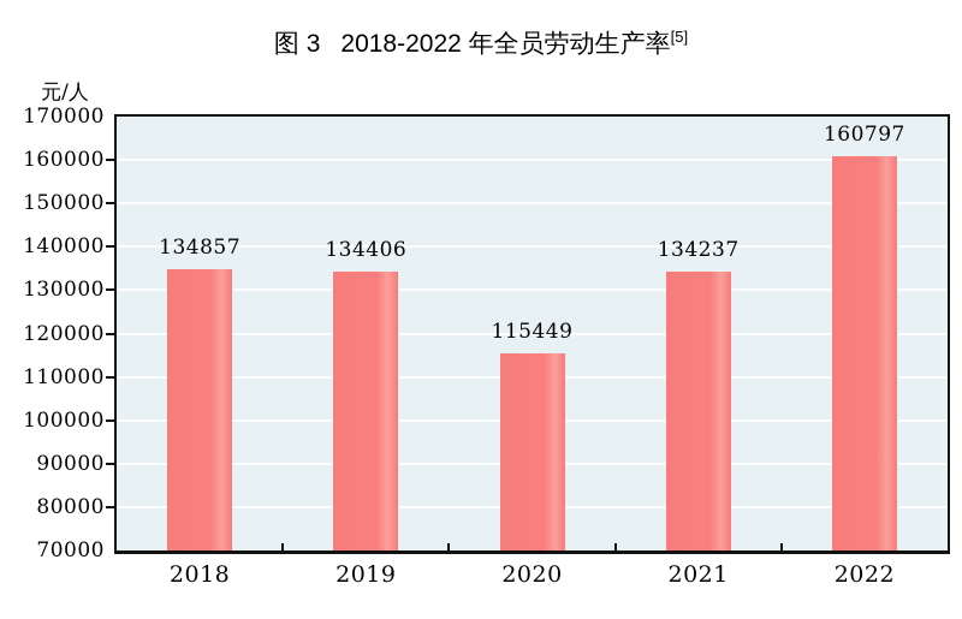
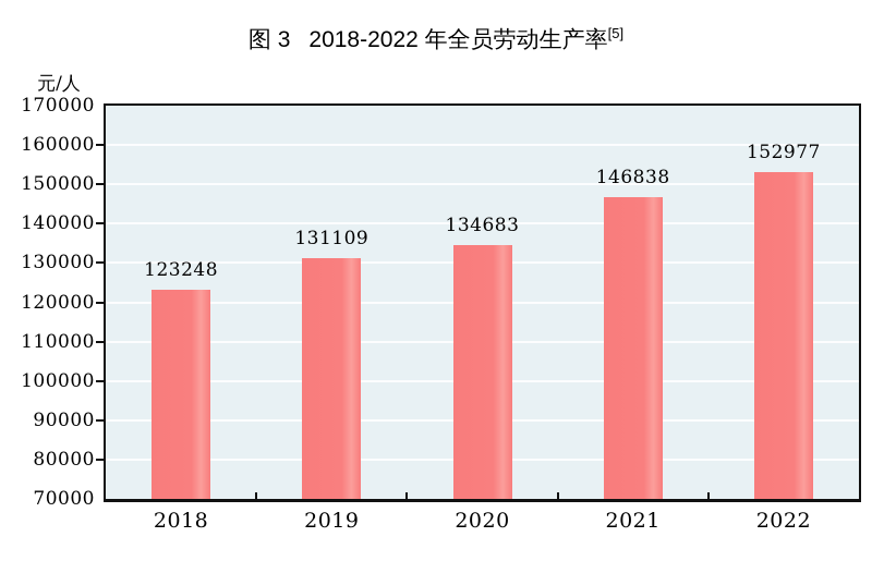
2018: 134857 -> 123248
2019: 134406 -> 131109
2020: 115449 -> 134683
2021: 134237 -> 146838
2022: 160797 -> 152977
